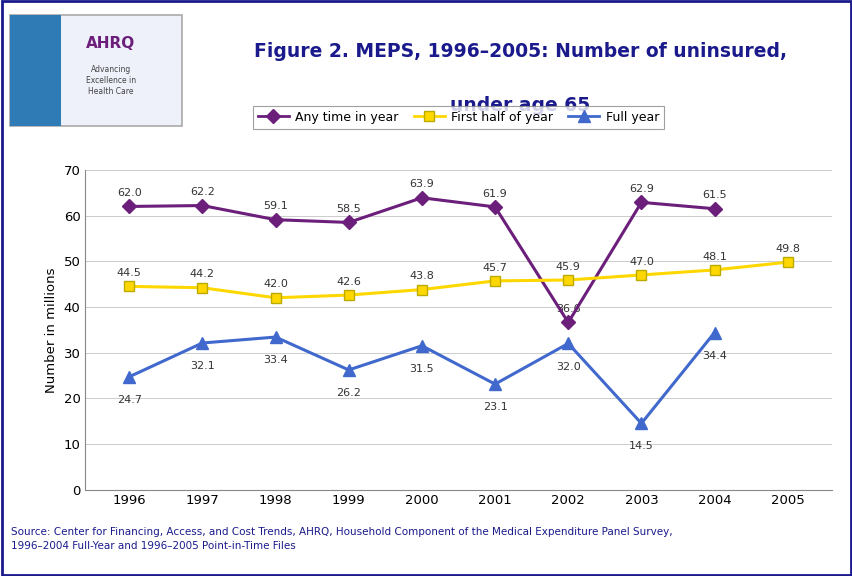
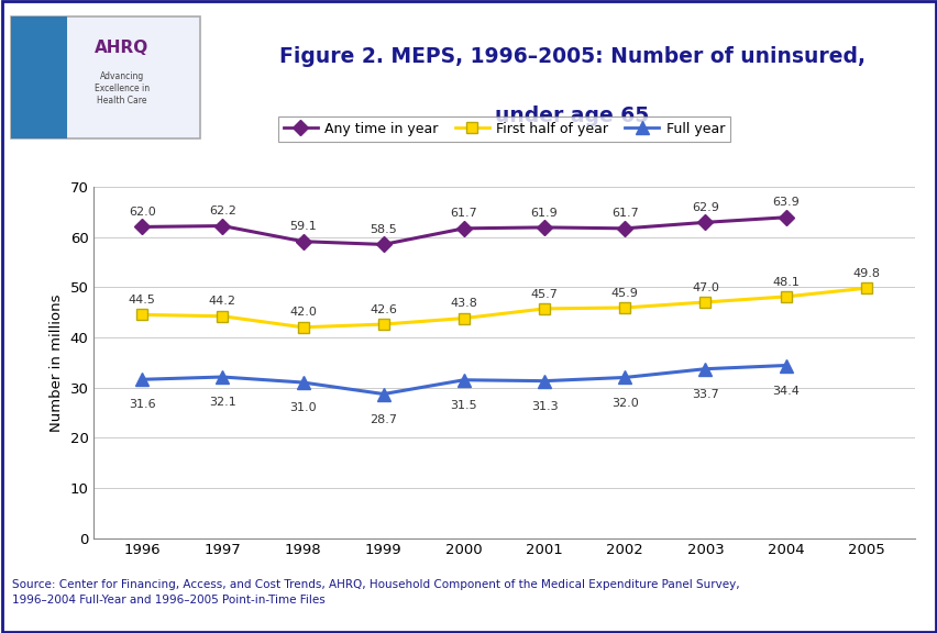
Full year/1996: 24.7 -> 31.6
Full year/1998: 33.4 -> 31.0
Full year/1999: 26.2 -> 28.7
Any time in year/2000: 63.9 -> 61.7
Full year/2001: 23.1 -> 31.3
Any time in year/2002: 36.6 -> 61.7
Full year/2003: 14.5 -> 33.7
Any time in year/2004: 61.5 -> 63.9
